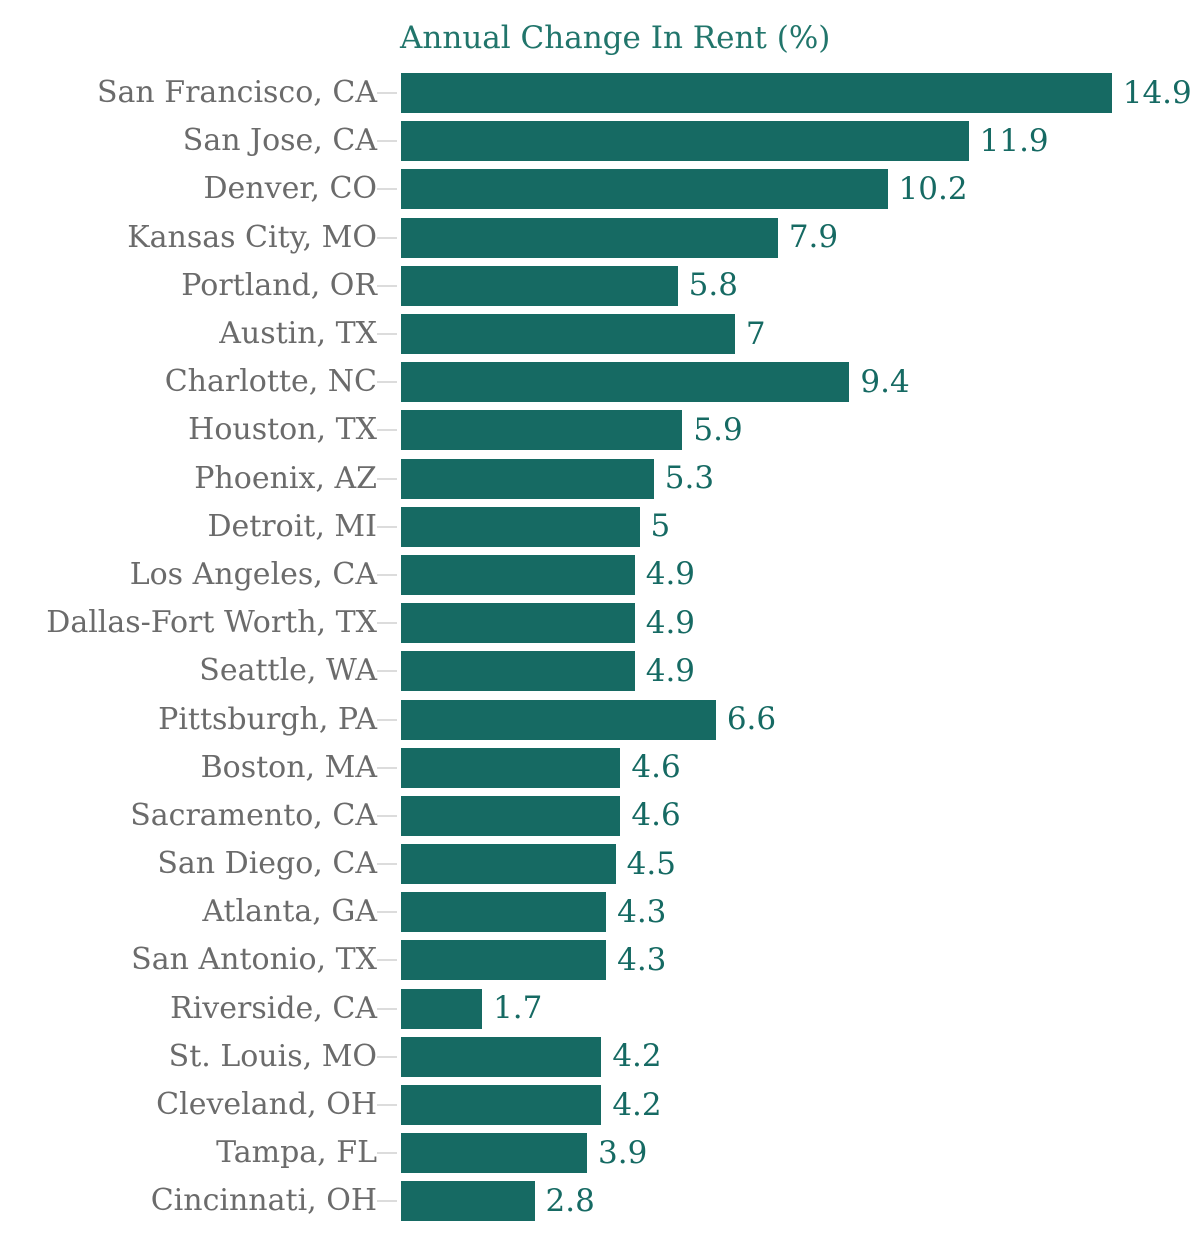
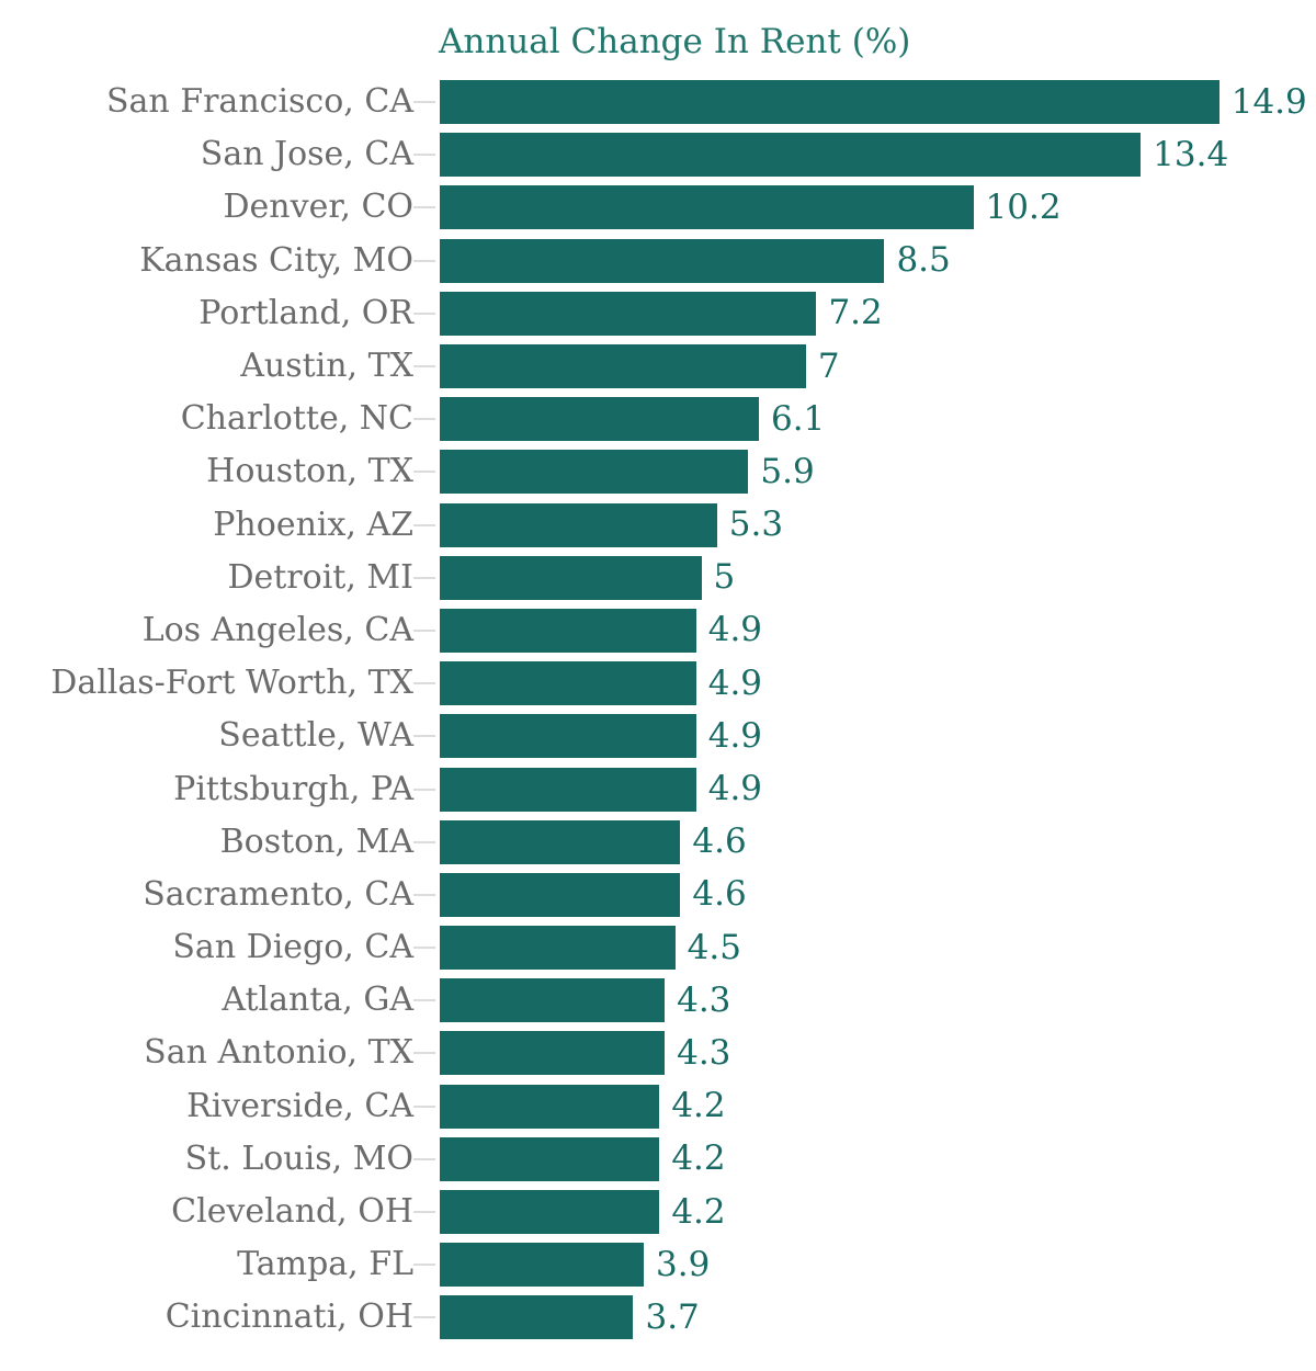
San Jose, CA: 11.9 -> 13.4
Kansas City, MO: 7.9 -> 8.5
Portland, OR: 5.8 -> 7.2
Charlotte, NC: 9.4 -> 6.1
Pittsburgh, PA: 6.6 -> 4.9
Riverside, CA: 1.7 -> 4.2
Cincinnati, OH: 2.8 -> 3.7
